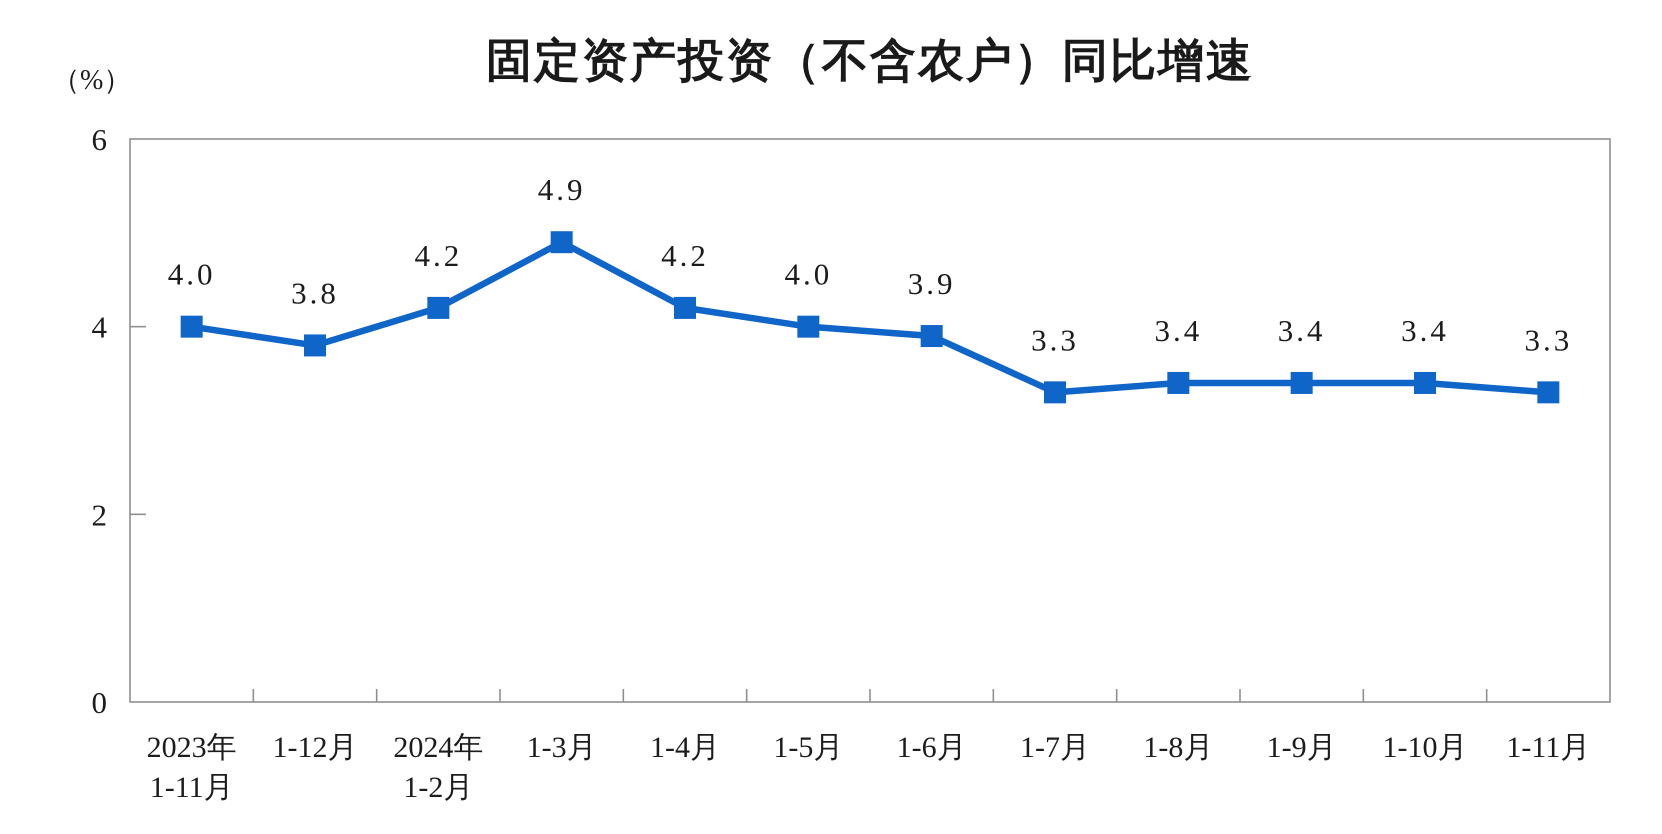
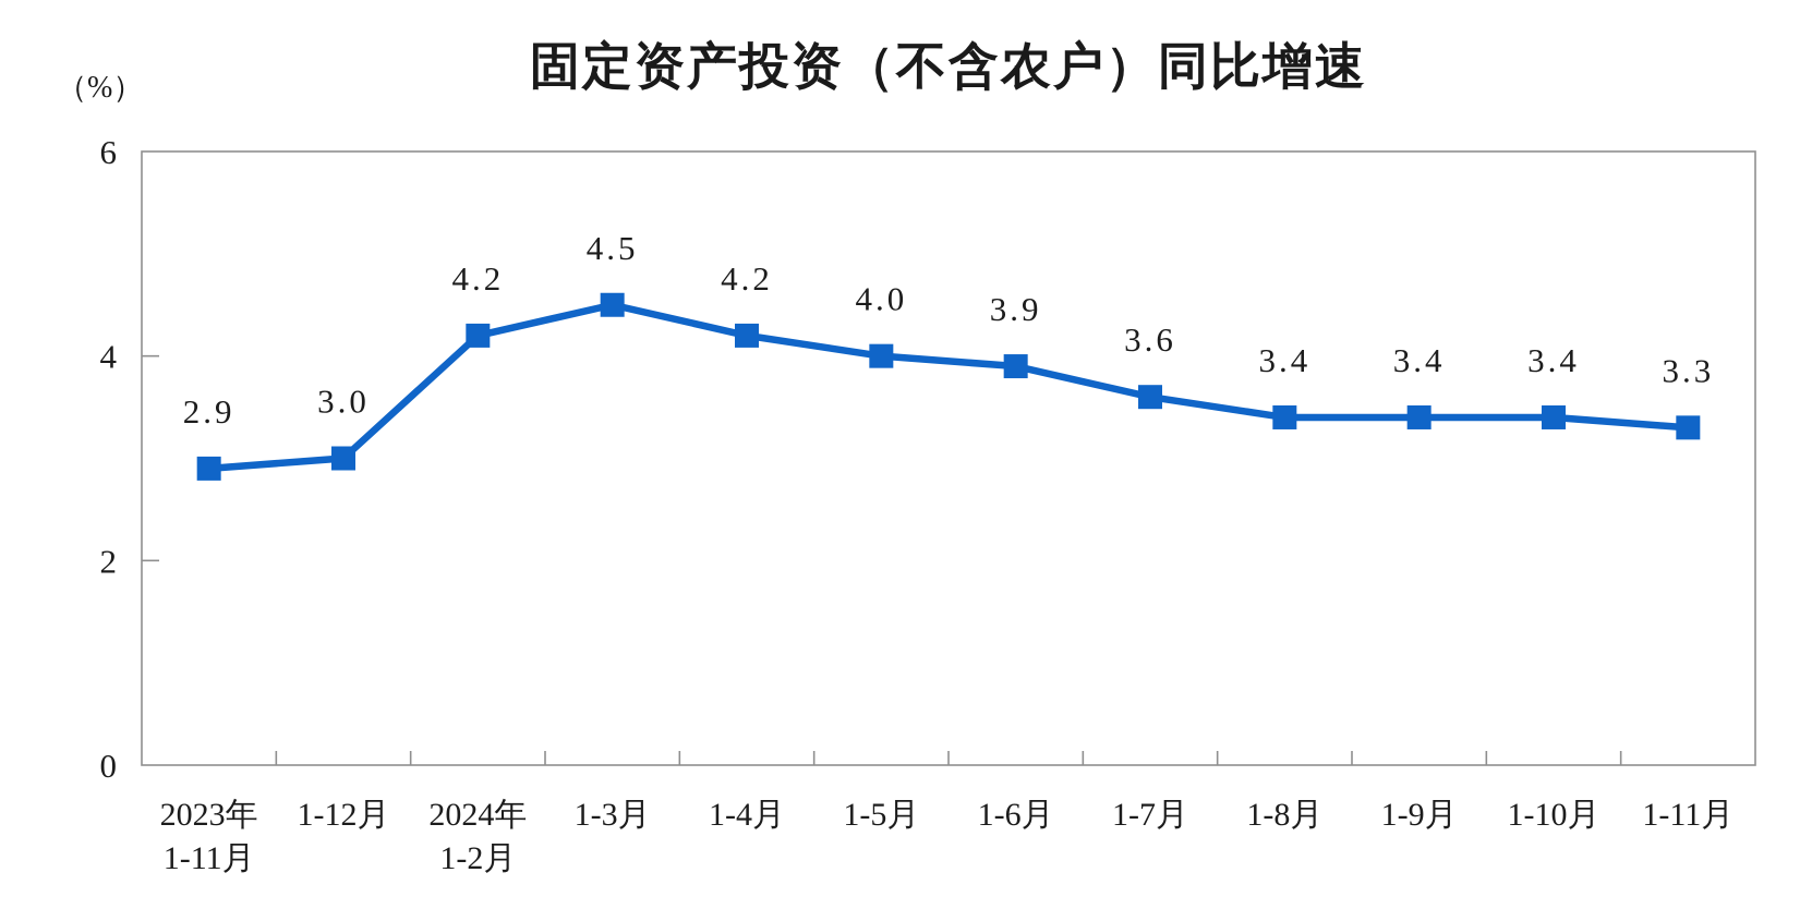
2023年 1-11月: 4.0 -> 2.9
1-12月: 3.8 -> 3.0
1-3月: 4.9 -> 4.5
1-7月: 3.3 -> 3.6
